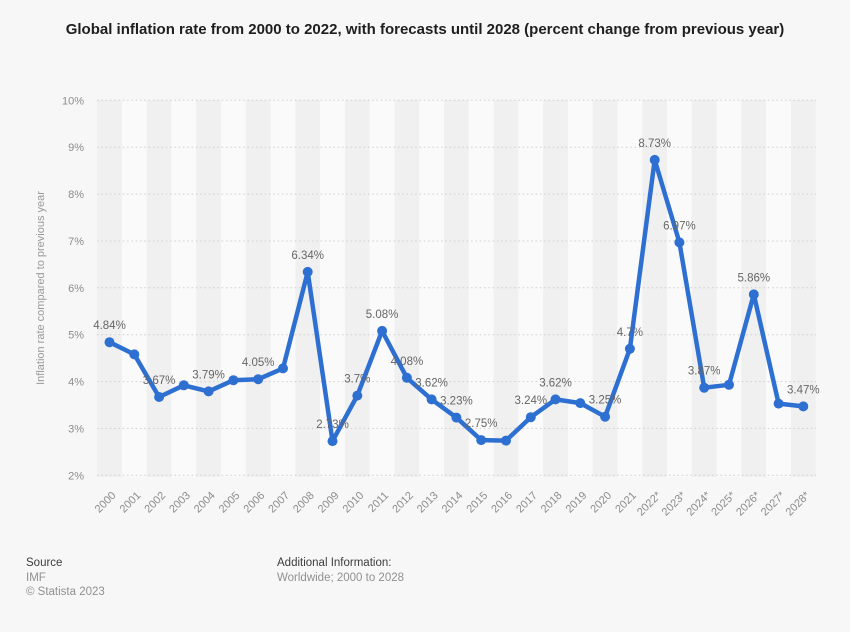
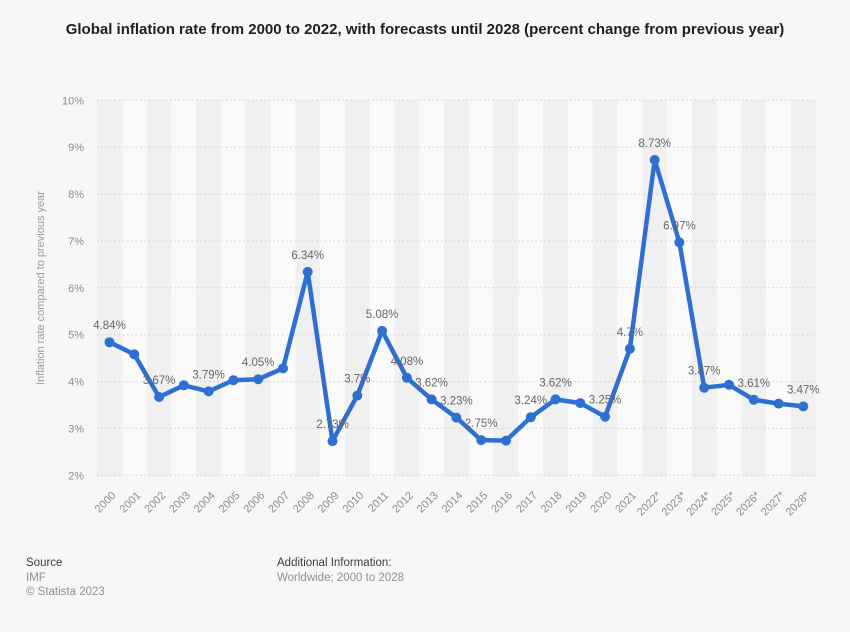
2026*: 5.86% -> 3.61%
